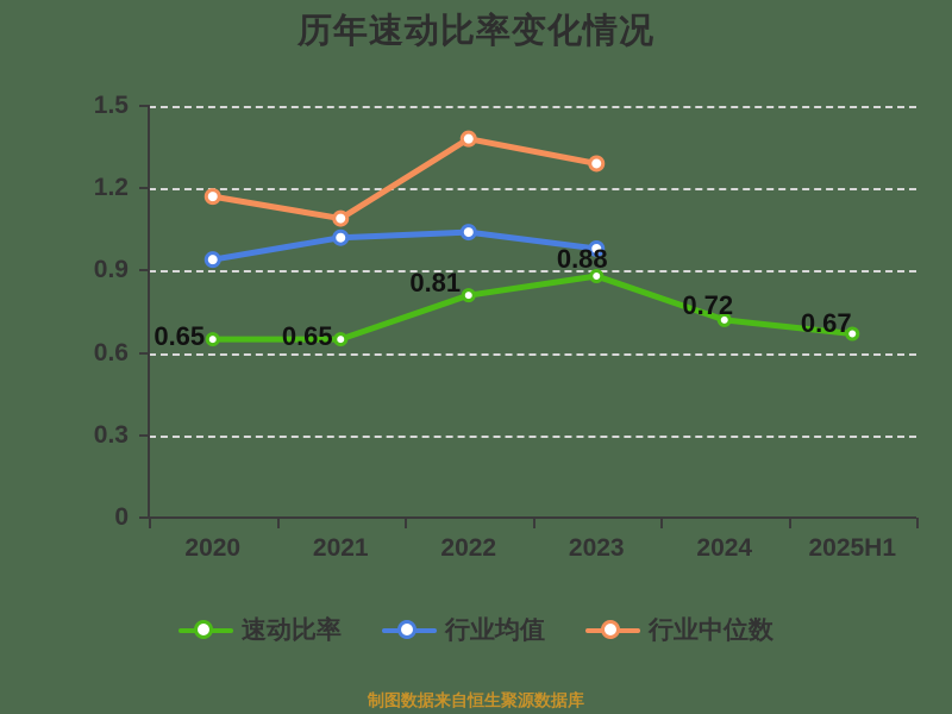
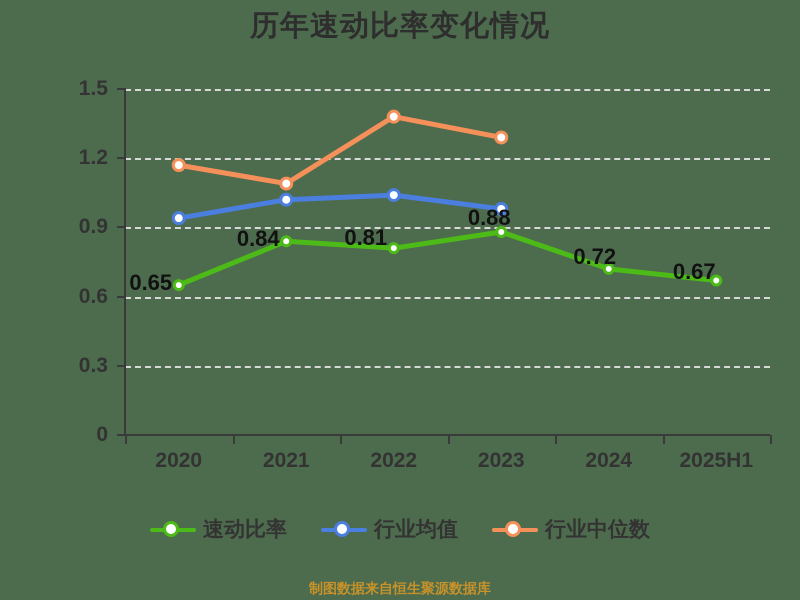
速动比率/2021: 0.65 -> 0.84
